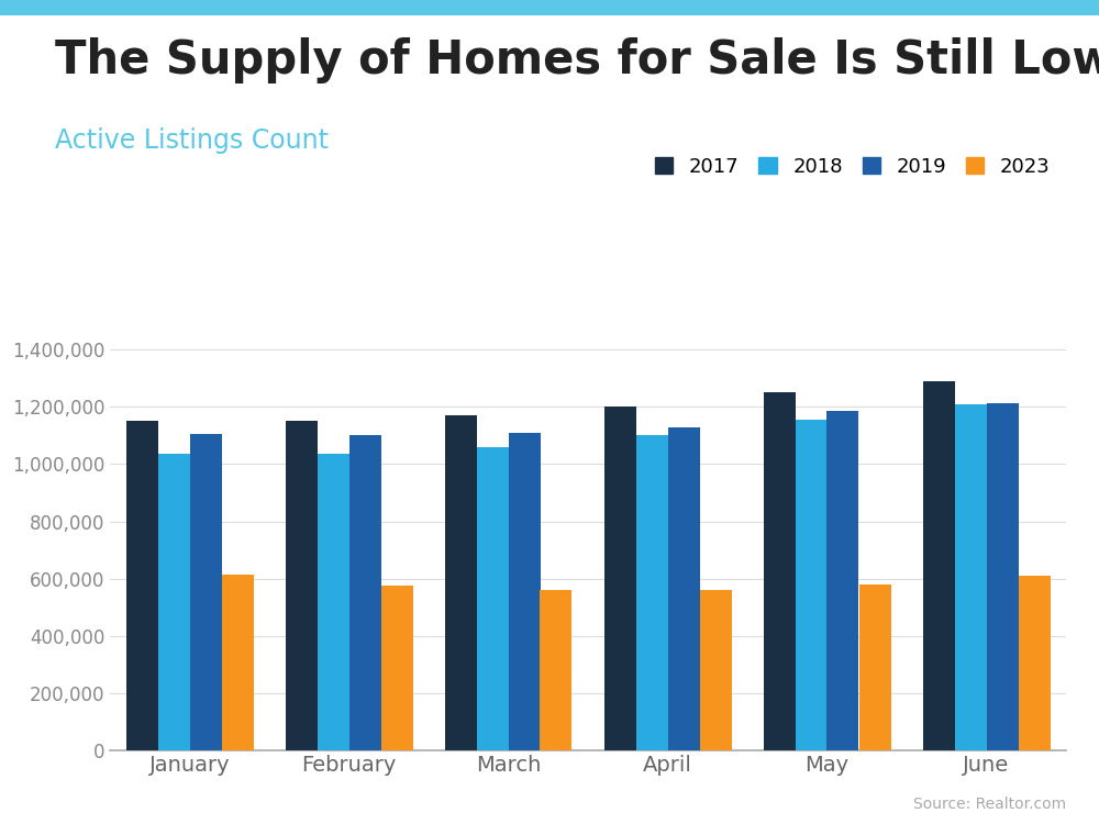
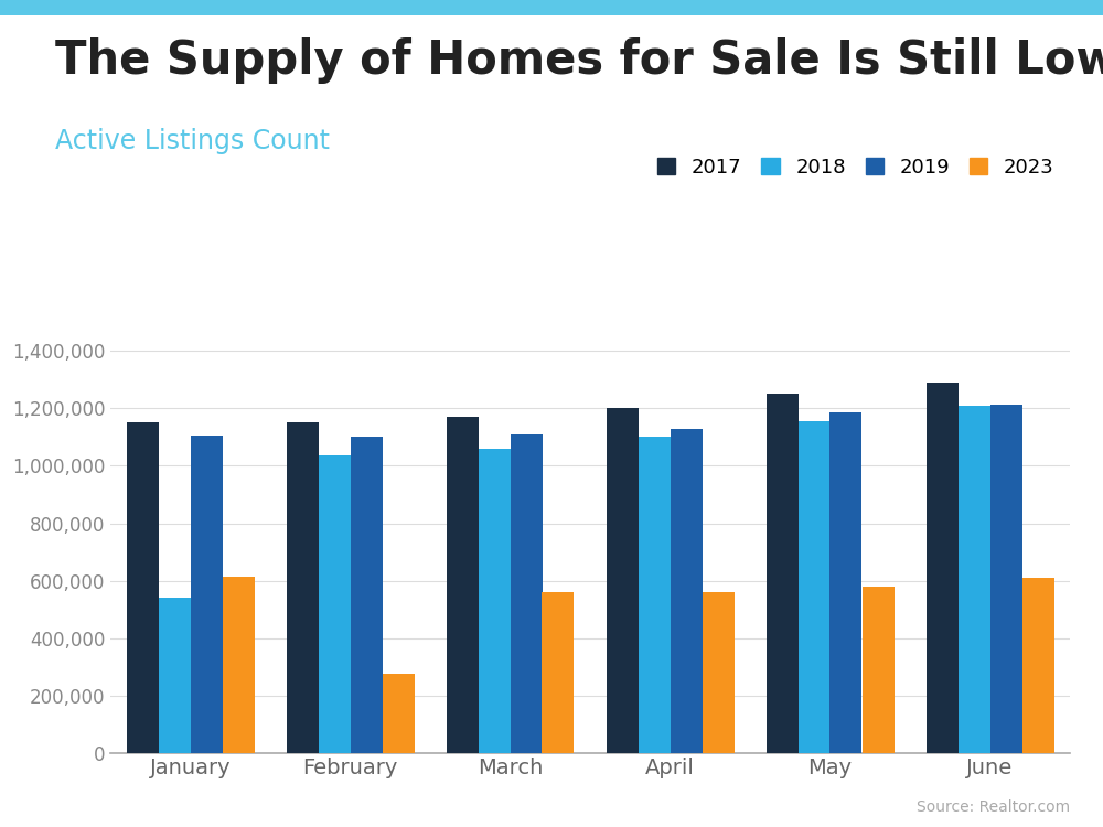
2018/January: 1,035,000 -> 540,000
2023/February: 575,000 -> 275,000
